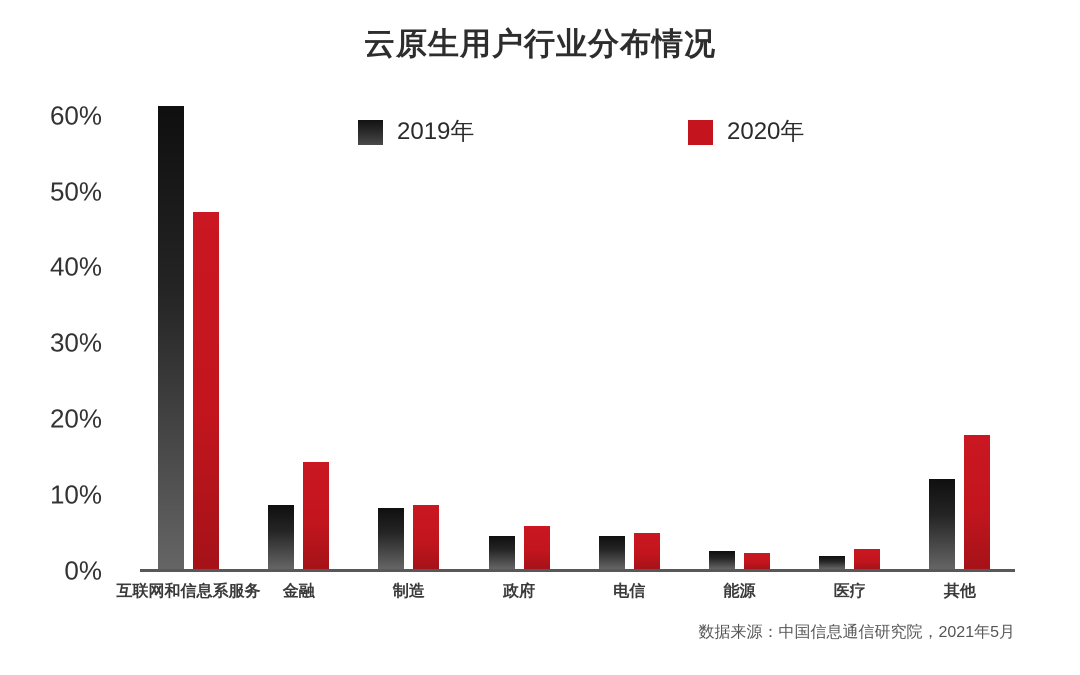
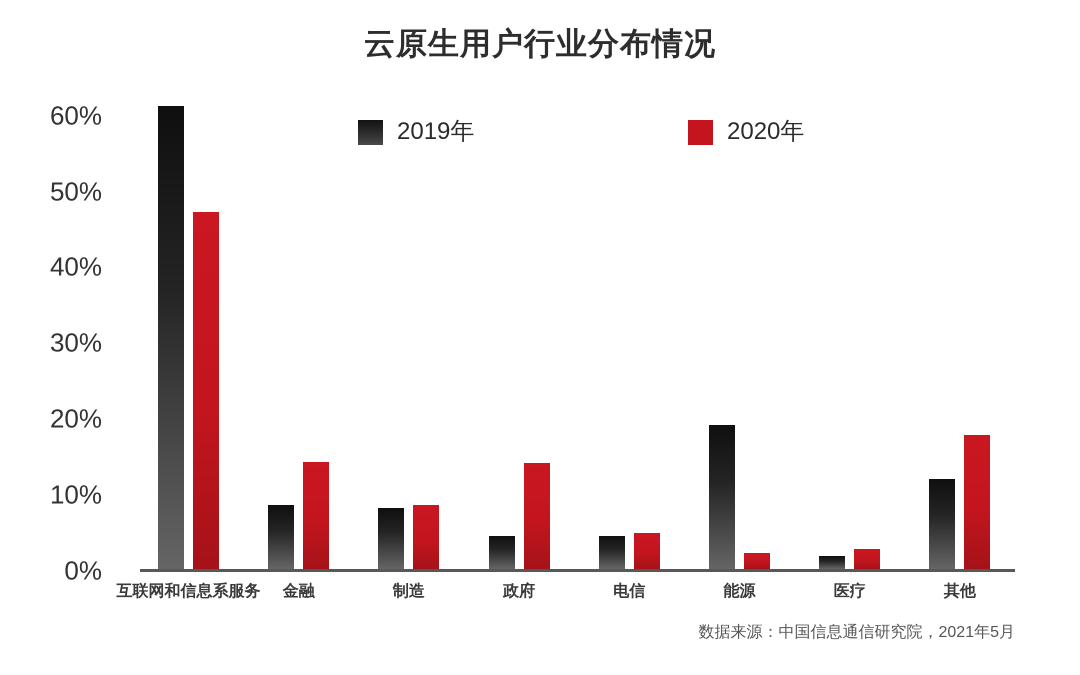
2020年/政府: 6% -> 14%
2019年/能源: 2% -> 19%
